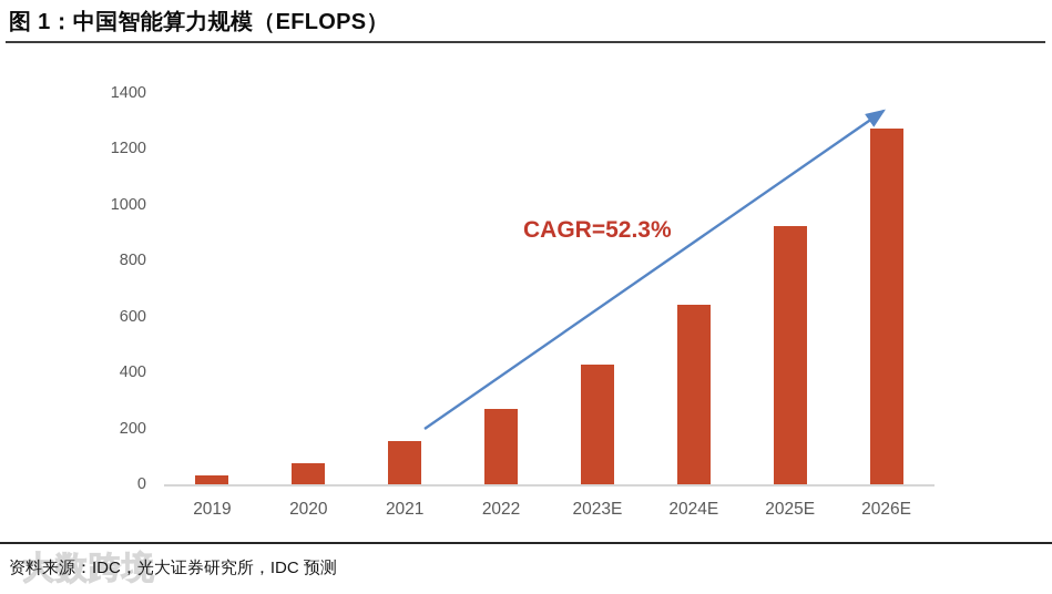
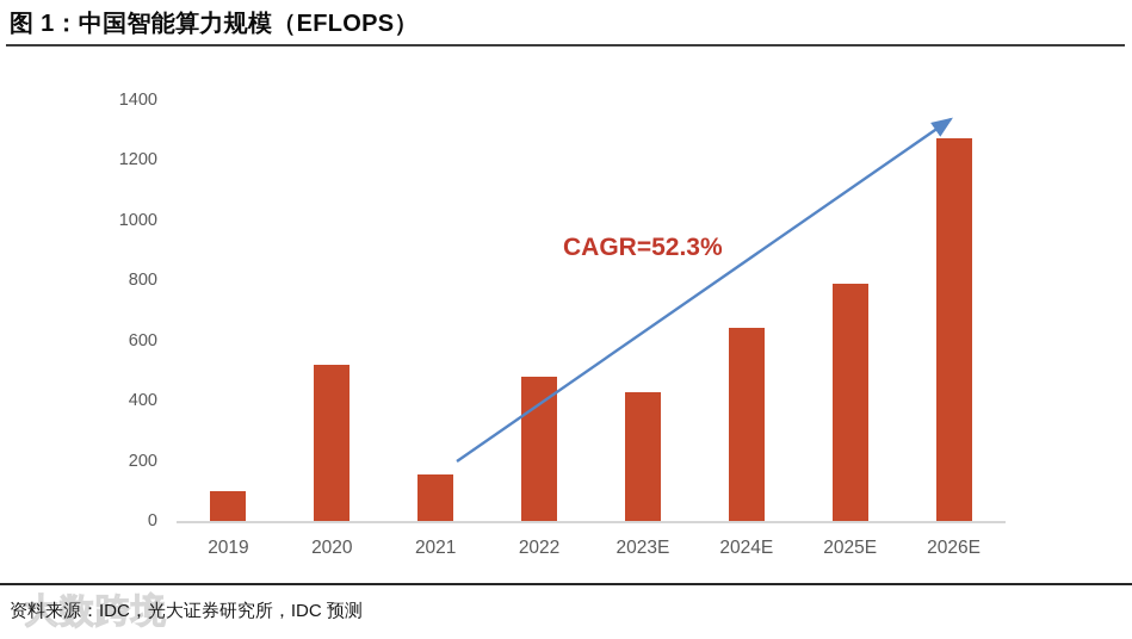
2019: 30 -> 100
2020: 80 -> 520
2022: 270 -> 480
2025E: 920 -> 790
